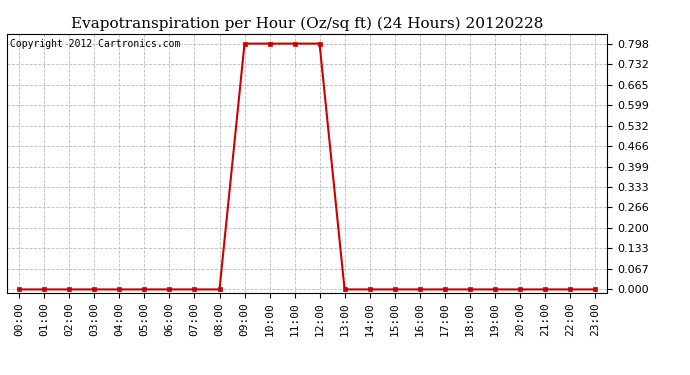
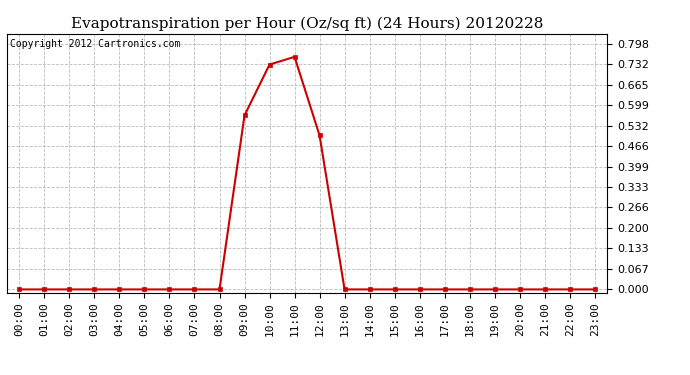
09:00: 0.798 -> 0.565
10:00: 0.798 -> 0.730
11:00: 0.798 -> 0.755
12:00: 0.798 -> 0.500
